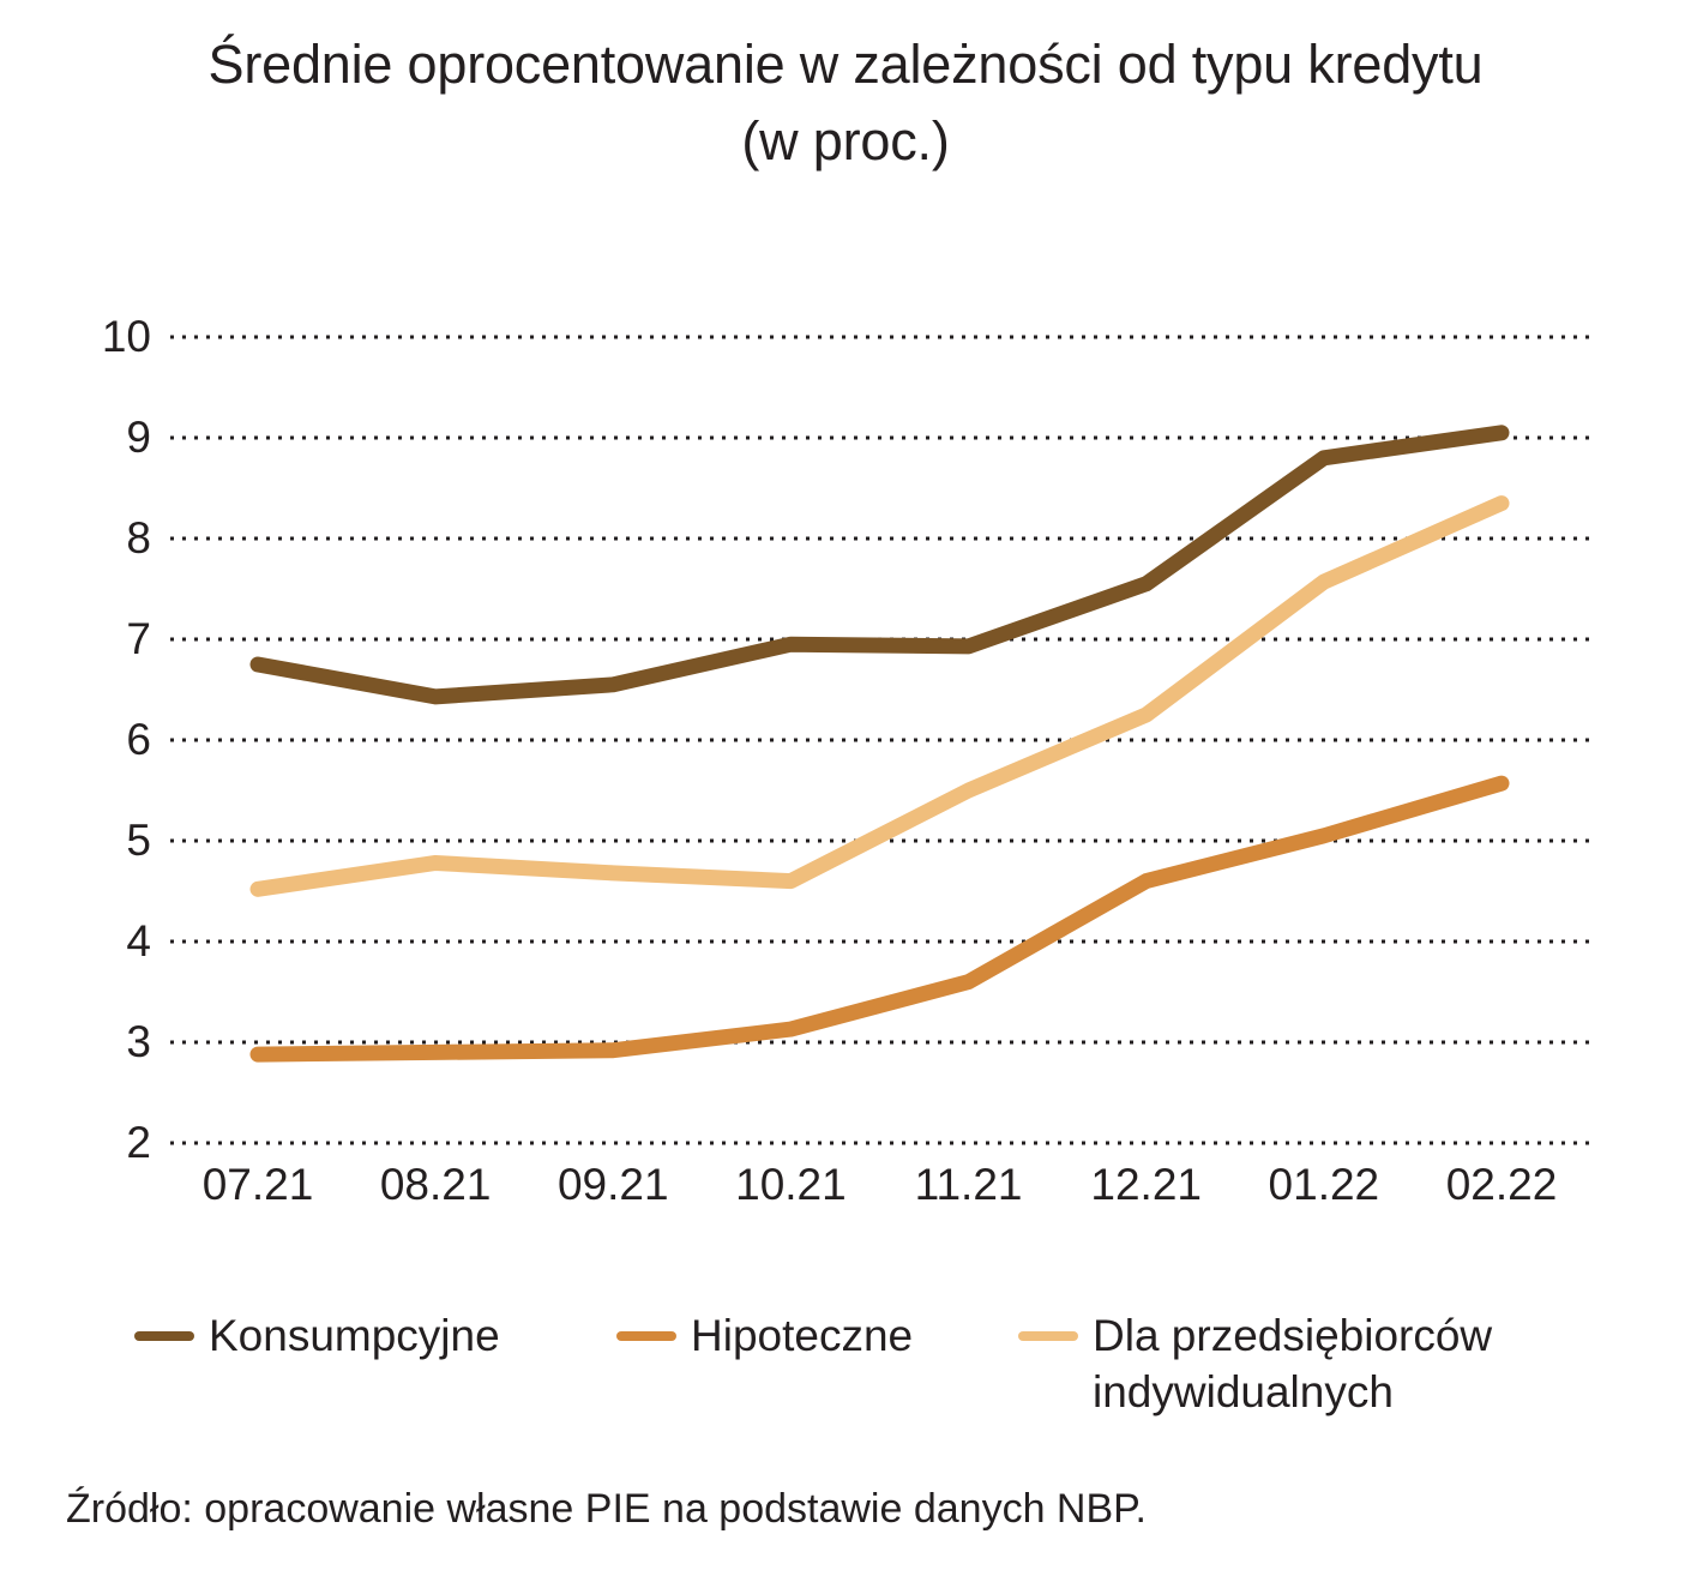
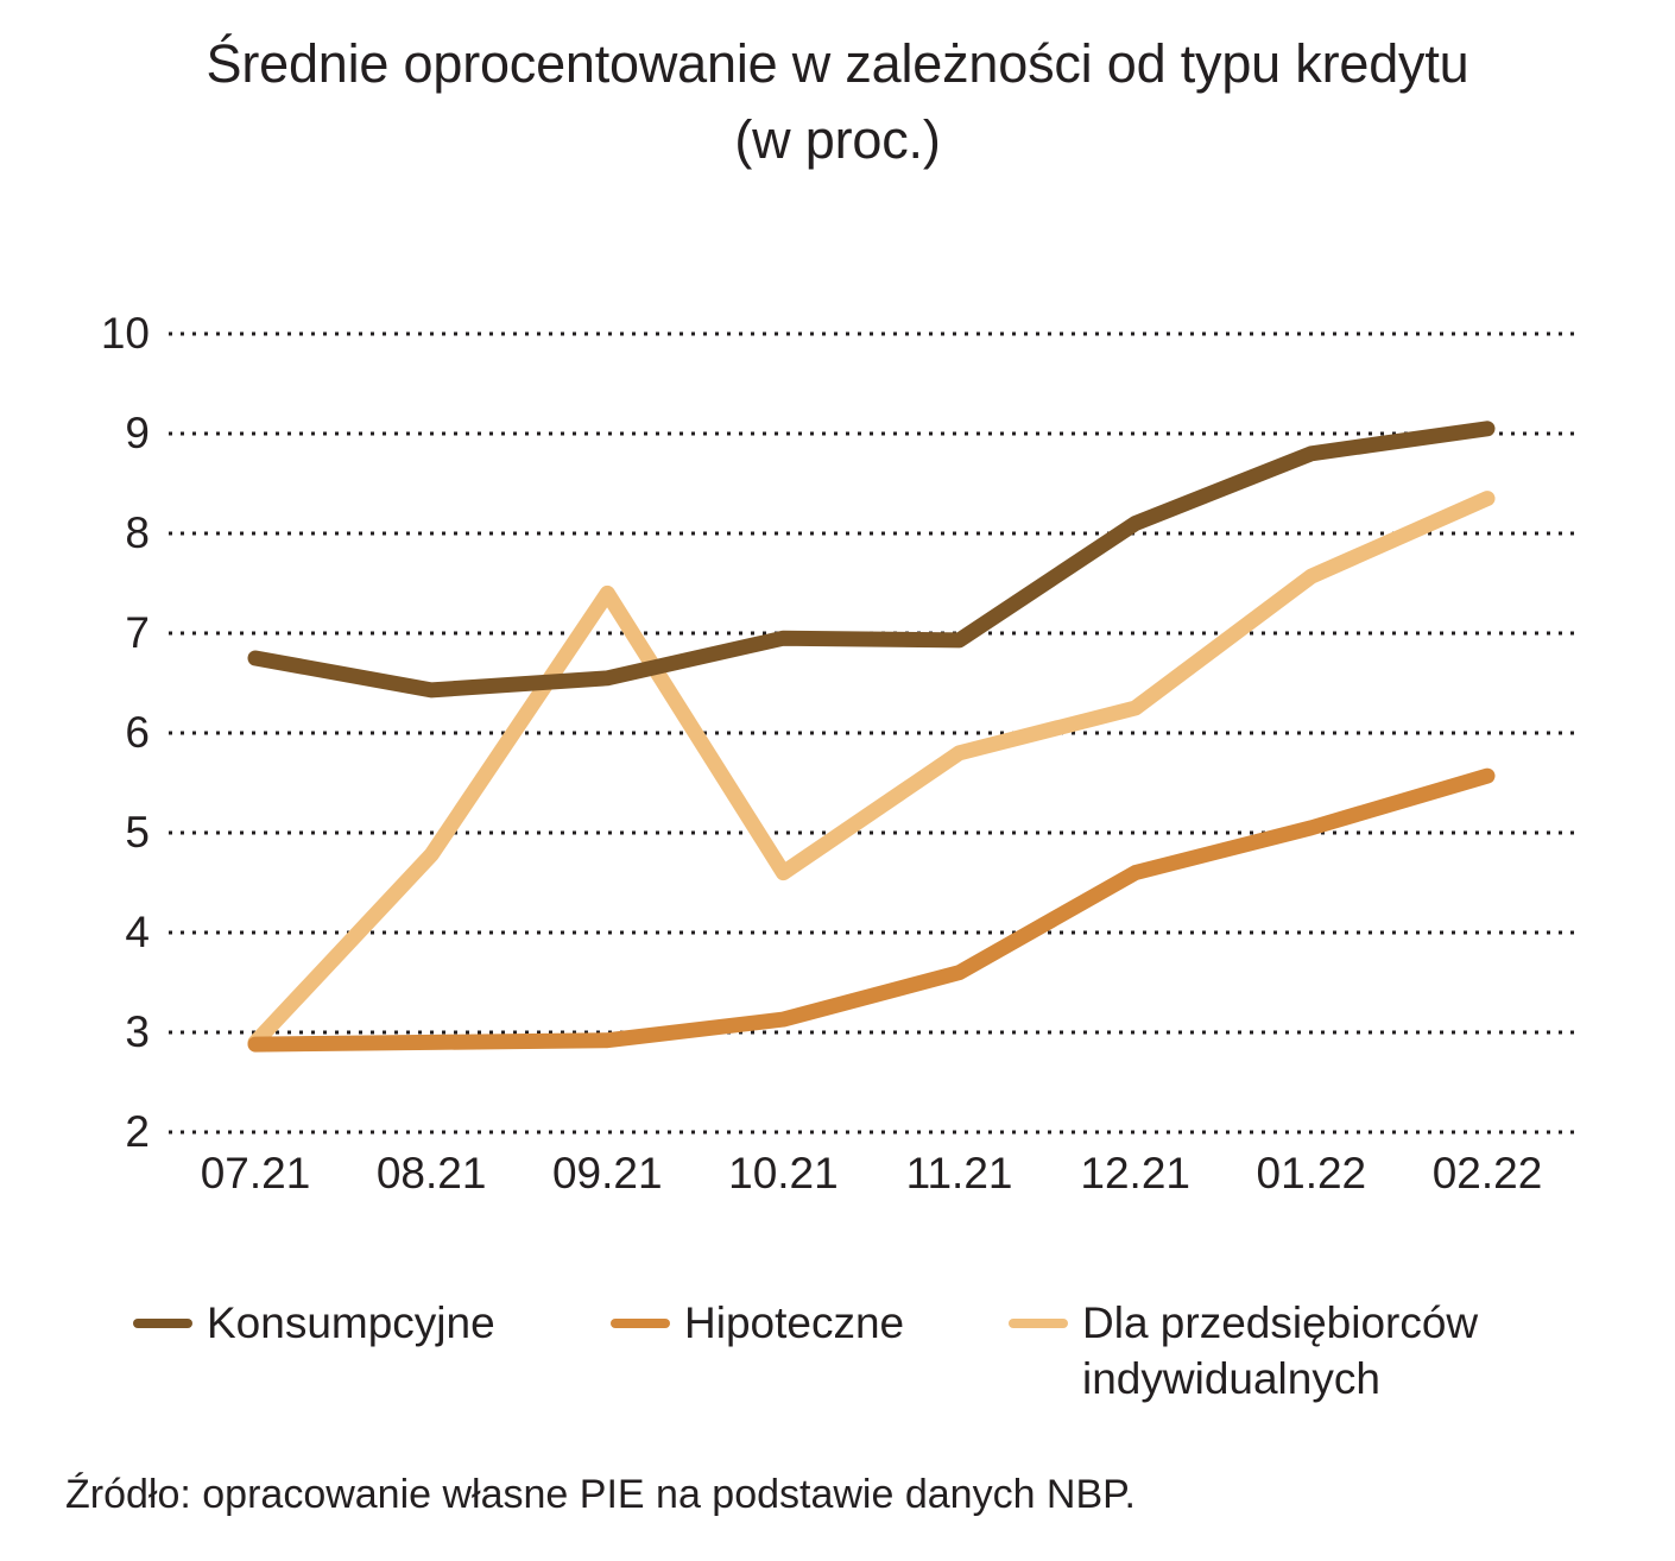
Dla przedsiębiorców indywidualnych/07.21: 4.5 -> 2.9
Dla przedsiębiorców indywidualnych/09.21: 4.7 -> 7.4
Dla przedsiębiorców indywidualnych/11.21: 5.5 -> 5.8
Konsumpcyjne/12.21: 7.5 -> 8.1
